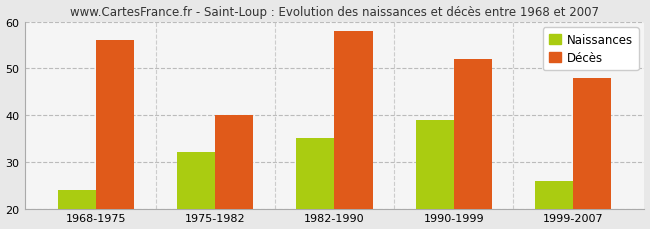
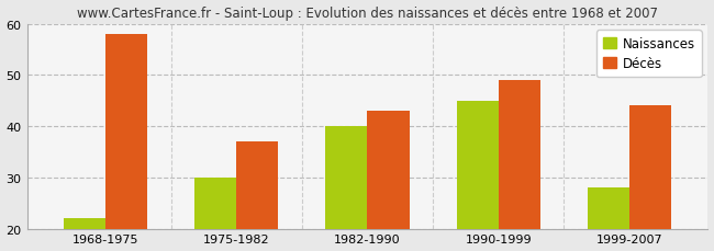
Naissances/1968-1975: 24 -> 22
Décès/1968-1975: 56 -> 58
Naissances/1975-1982: 32 -> 30
Décès/1975-1982: 40 -> 37
Naissances/1982-1990: 35 -> 40
Décès/1982-1990: 58 -> 43
Naissances/1990-1999: 39 -> 45
Décès/1990-1999: 52 -> 49
Naissances/1999-2007: 26 -> 28
Décès/1999-2007: 48 -> 44
